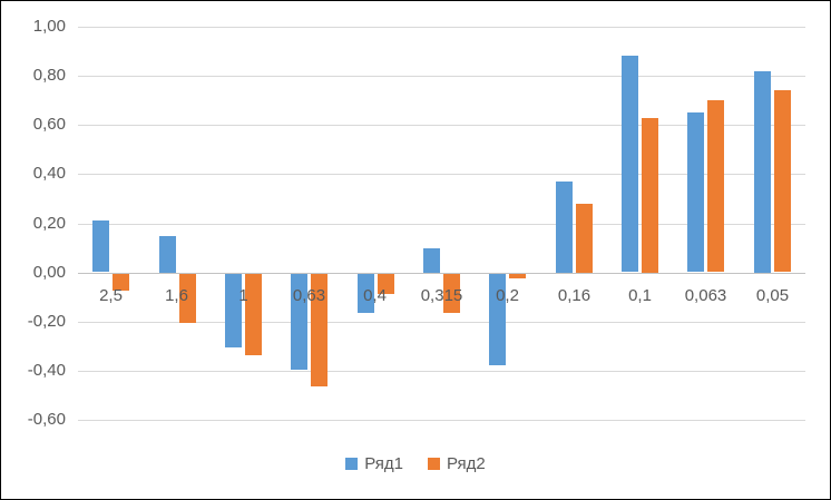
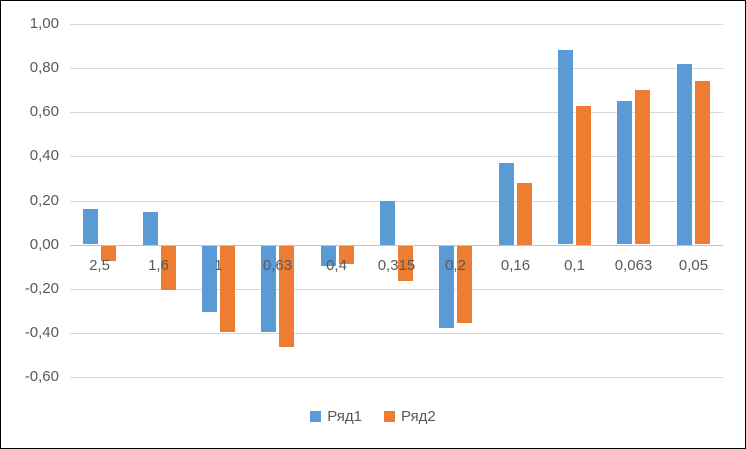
Ряд1/2,5: 0,21 -> 0,16
Ряд2/1: -0,33 -> -0,39
Ряд1/0,4: -0,16 -> -0,09
Ряд1/0,315: 0,10 -> 0,20
Ряд2/0,2: -0,02 -> -0,35
